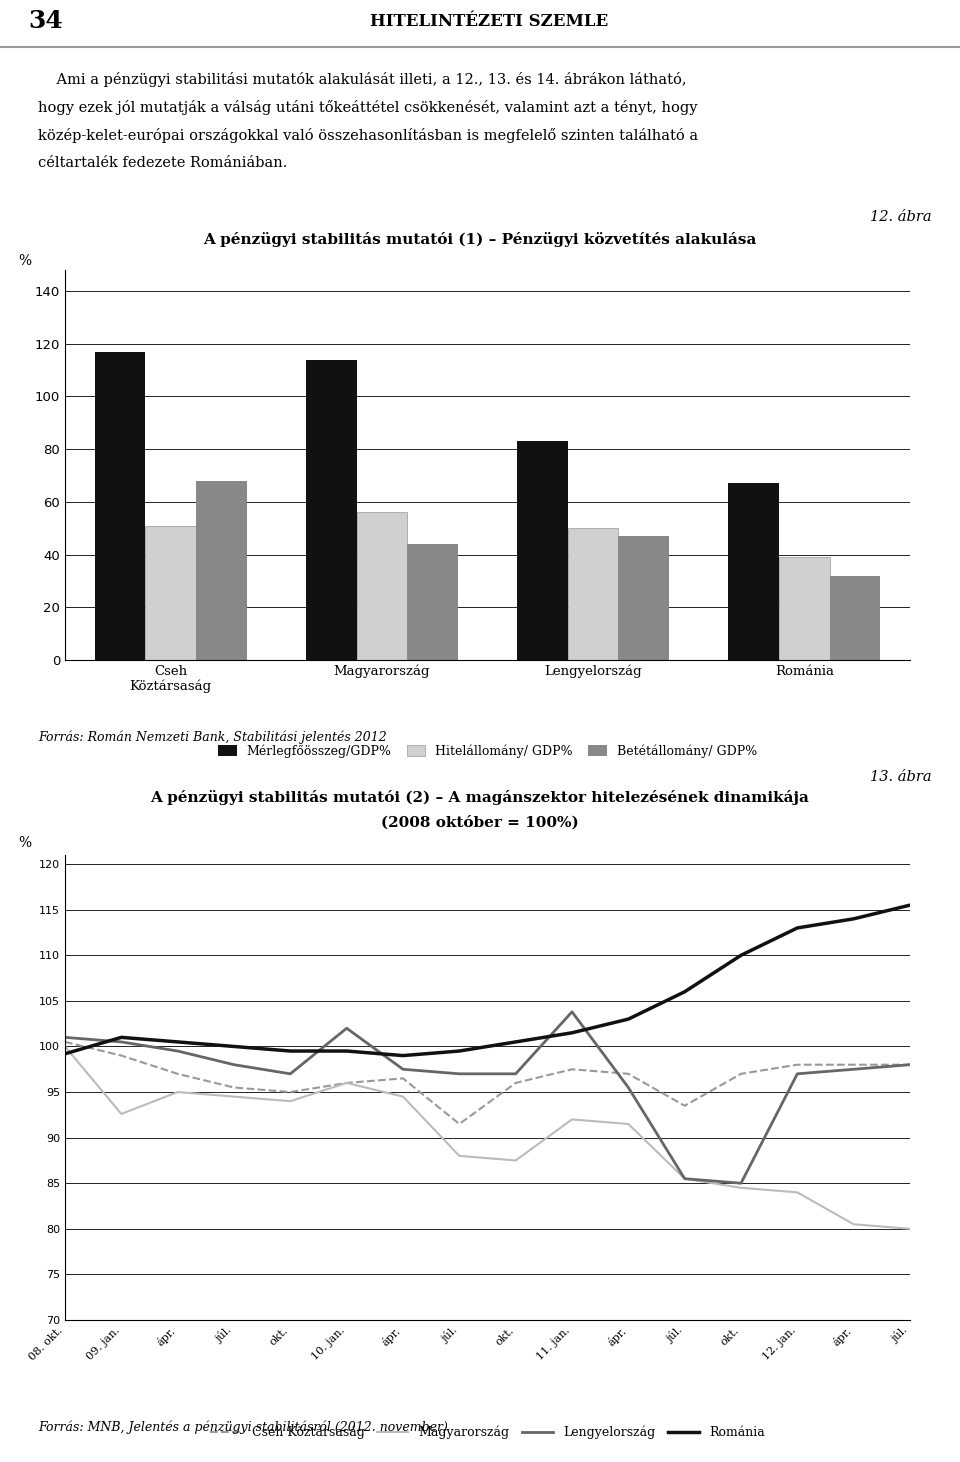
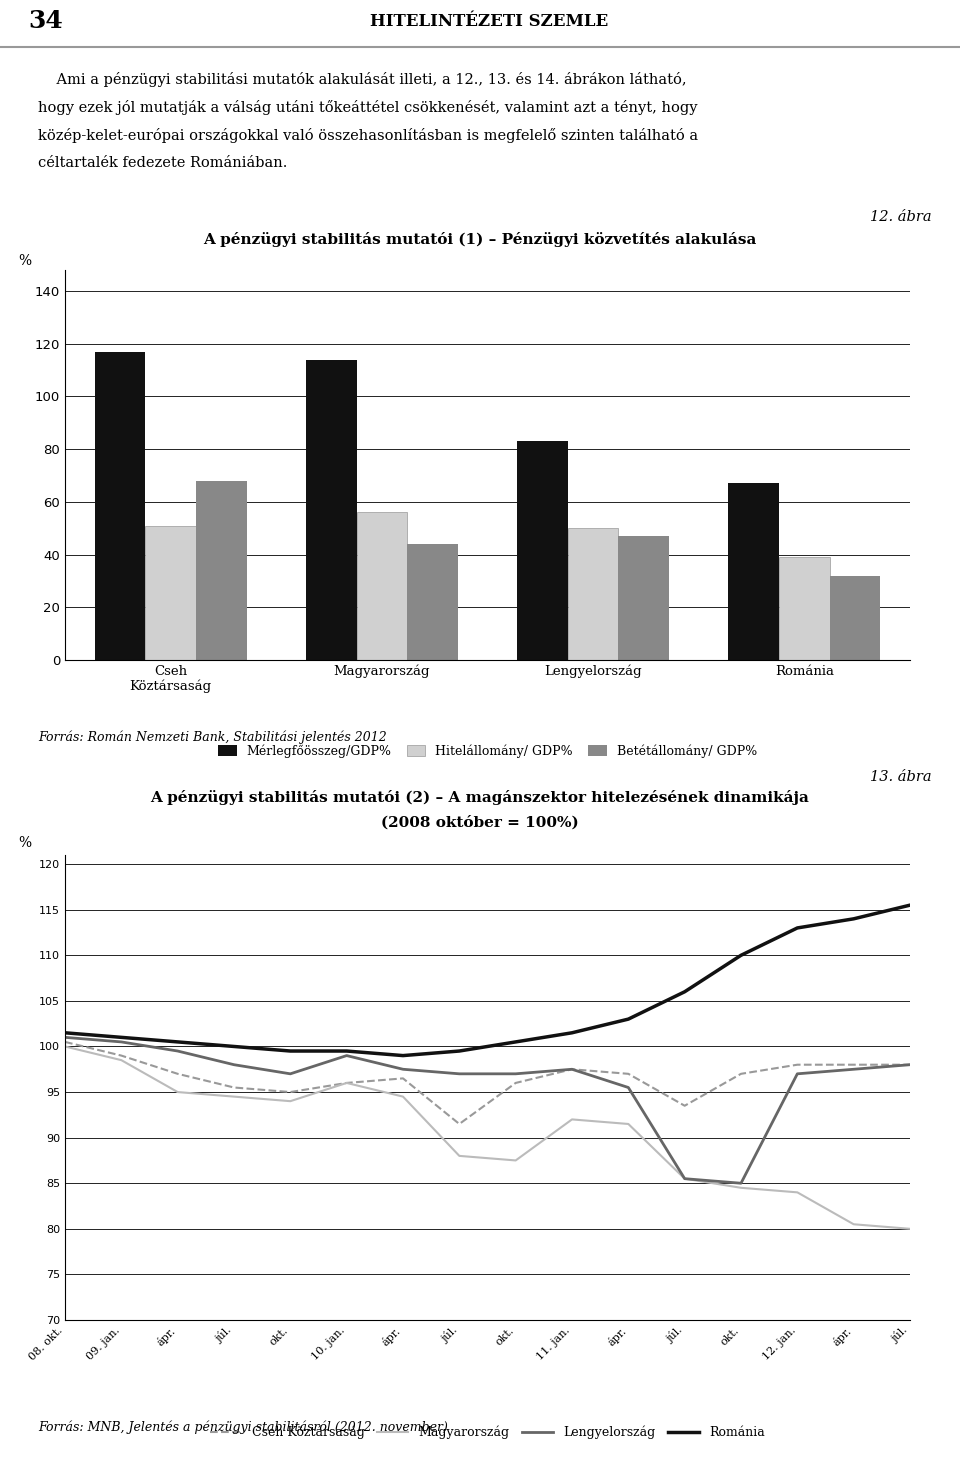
Románia/08. okt.: 99.2 -> 101.5
Magyarország/09. jan.: 92.6 -> 98.5
Lengyelország/10. jan.: 102.0 -> 99.0
Lengyelország/11. jan.: 103.8 -> 97.5
